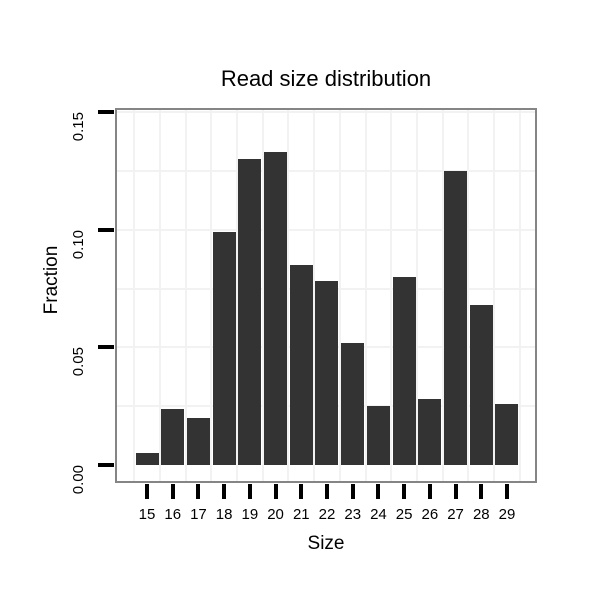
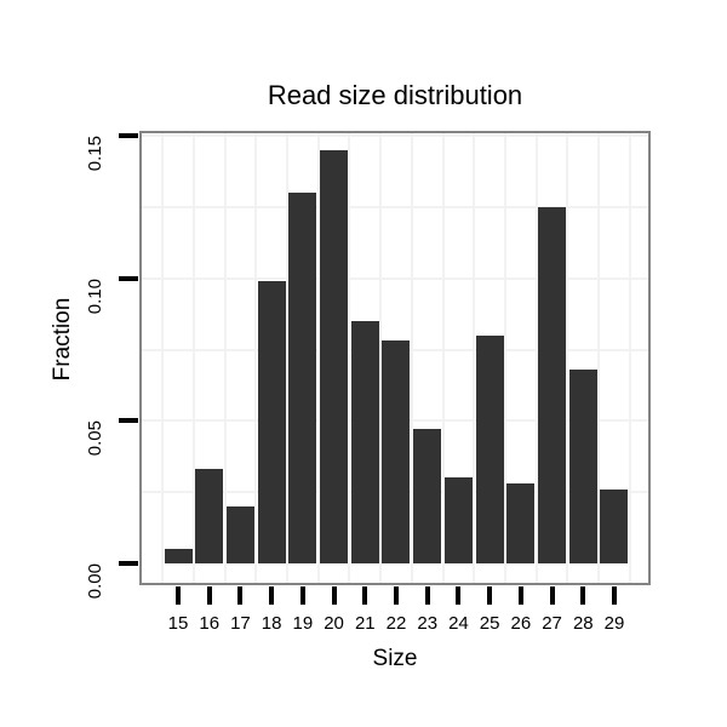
16: 0.024 -> 0.033
20: 0.133 -> 0.145
23: 0.052 -> 0.047
24: 0.025 -> 0.030
